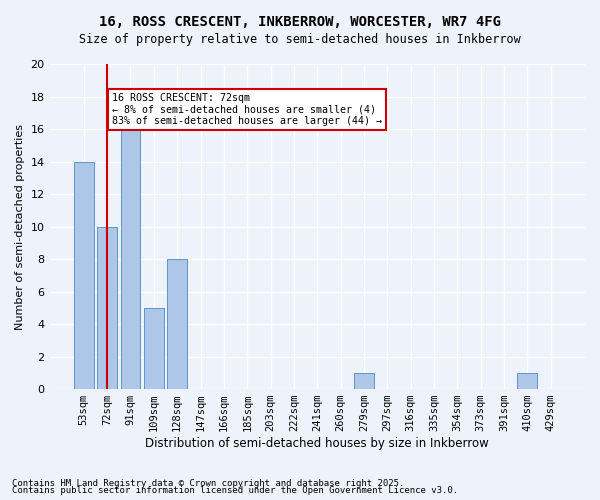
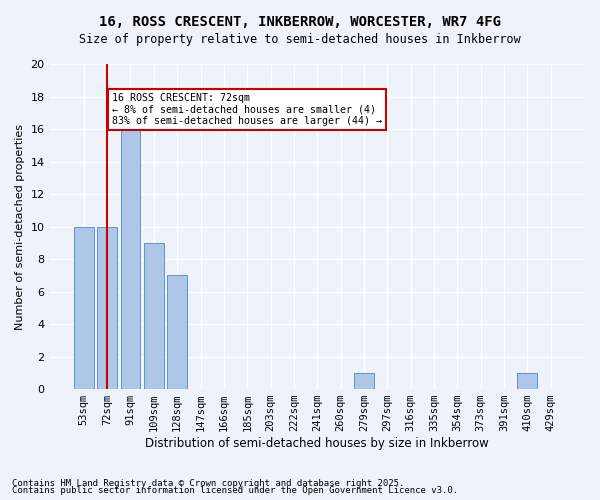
53sqm: 14 -> 10
109sqm: 5 -> 9
128sqm: 8 -> 7
